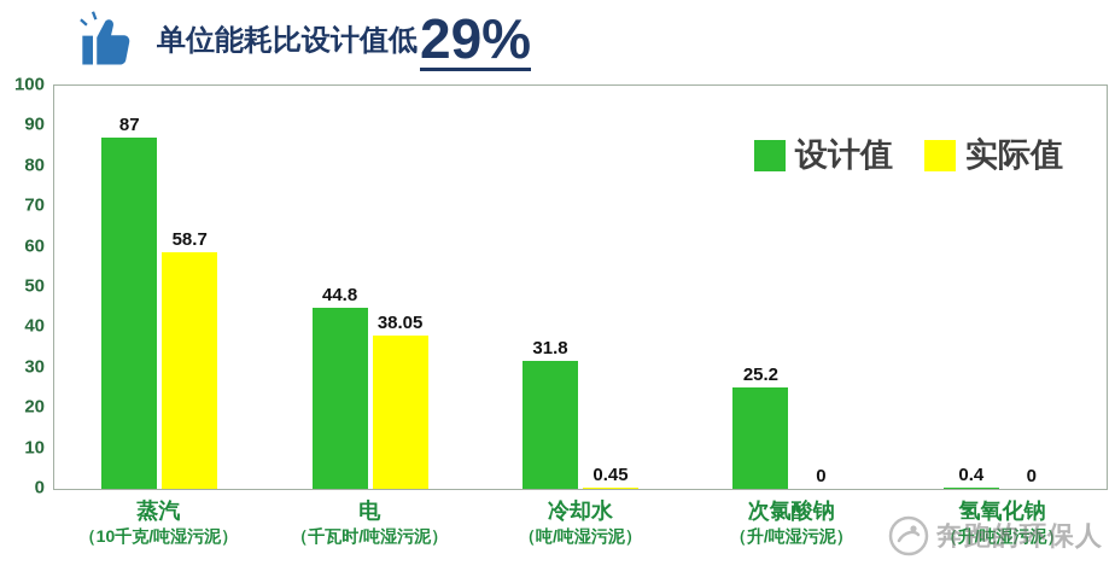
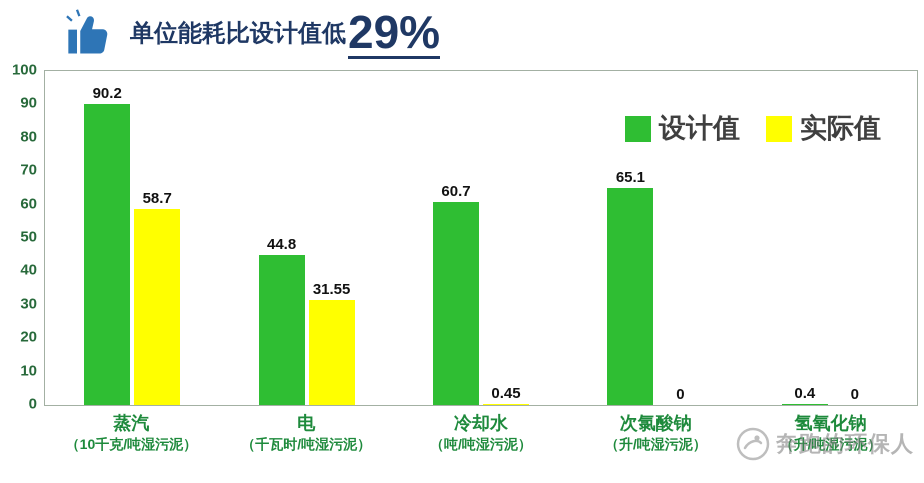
设计值/蒸汽: 87 -> 90.2
实际值/电: 38.05 -> 31.55
设计值/冷却水: 31.8 -> 60.7
设计值/次氯酸钠: 25.2 -> 65.1
